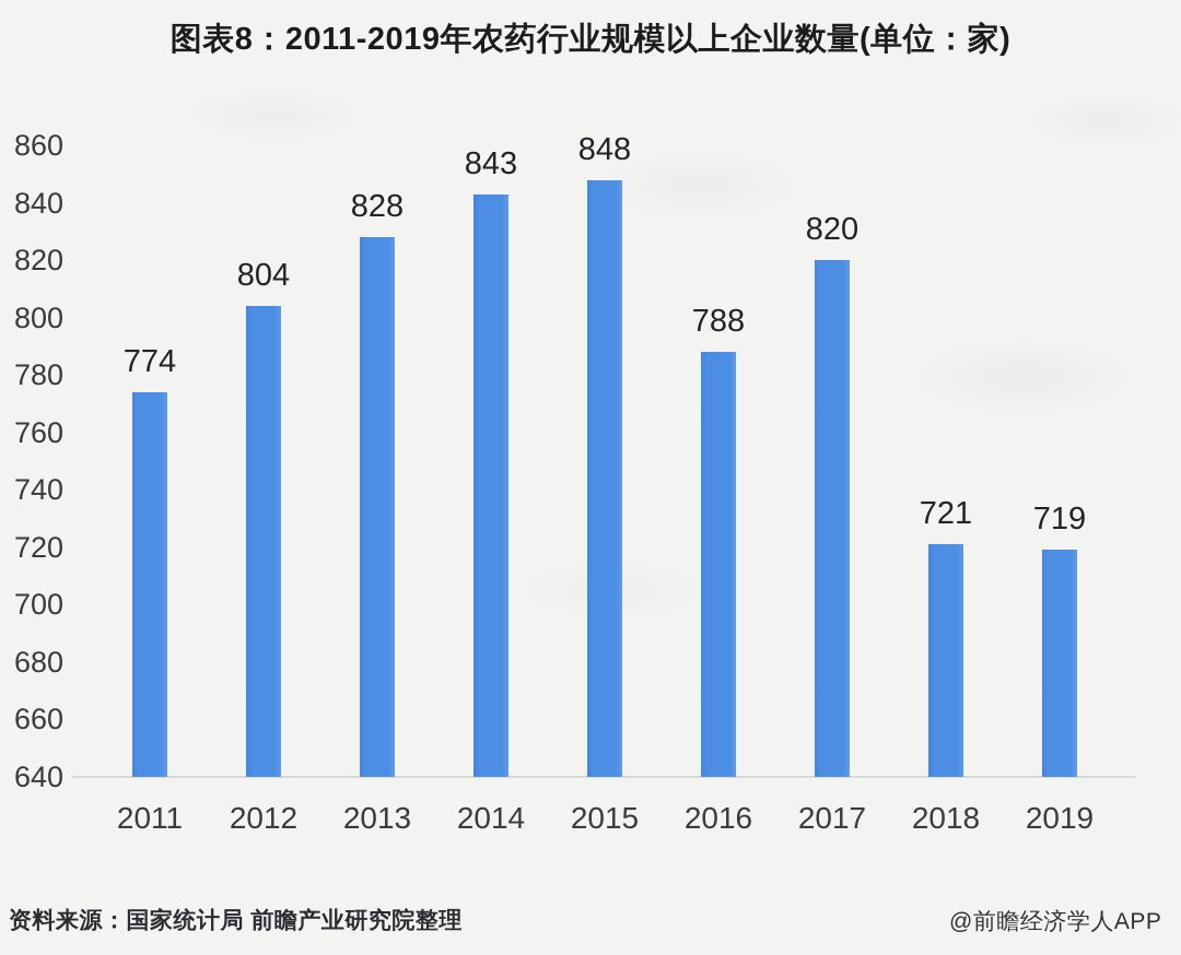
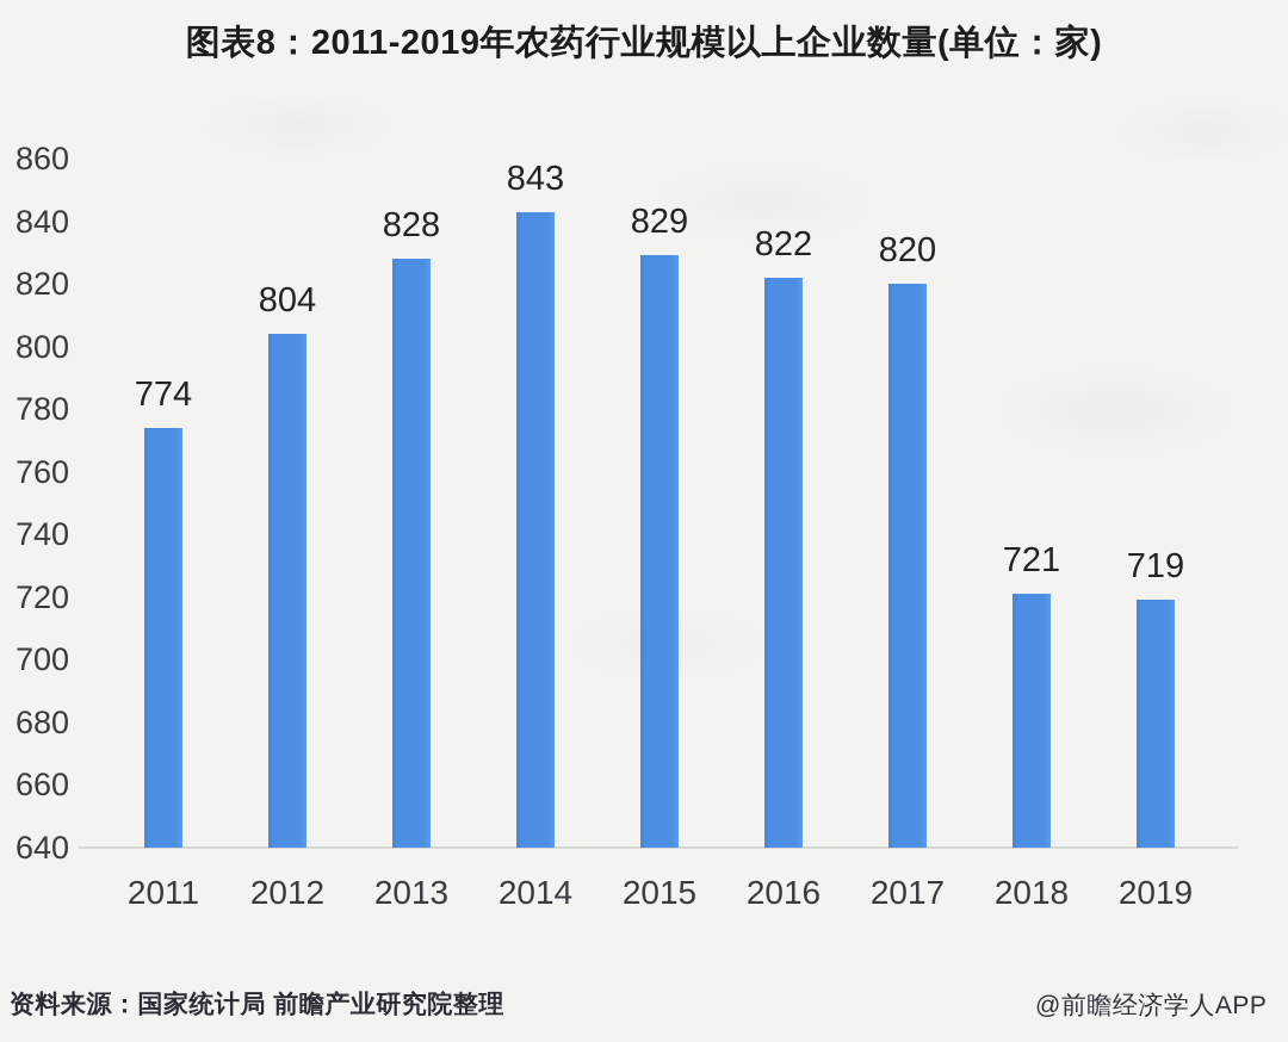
2015: 848 -> 829
2016: 788 -> 822
